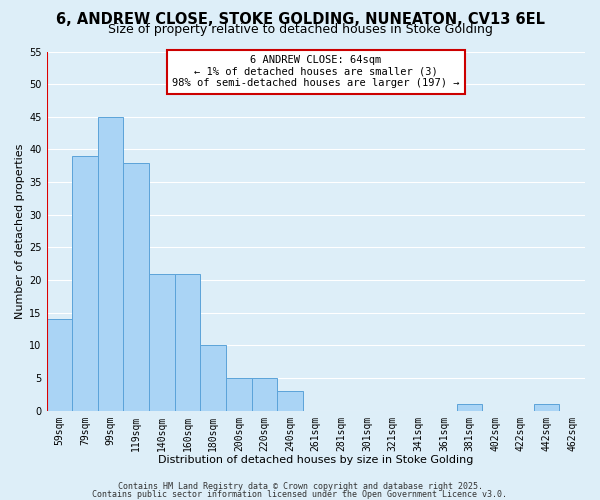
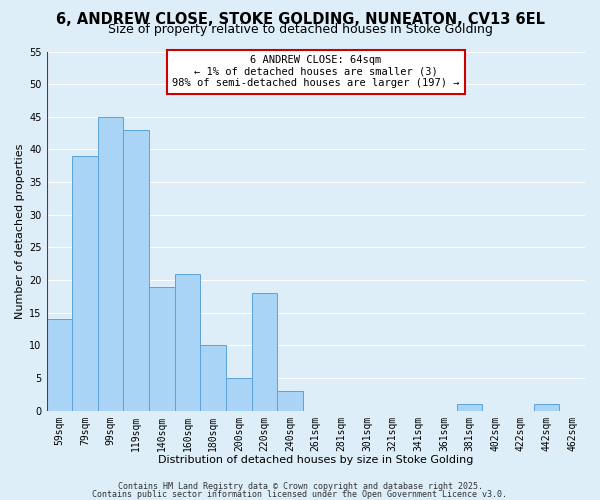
119sqm: 38 -> 43
140sqm: 21 -> 19
220sqm: 5 -> 18
